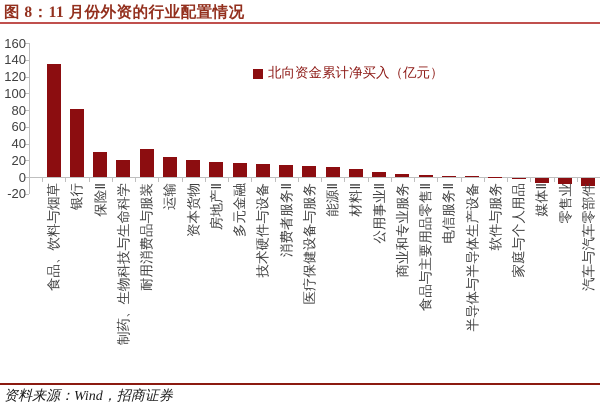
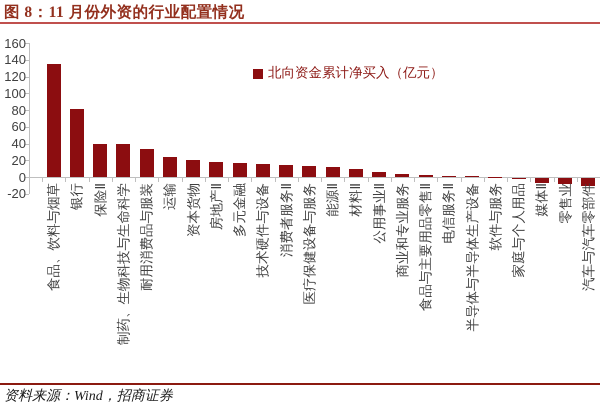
保险Ⅱ: 30 -> 40
制药、生物科技与生命科学: 20 -> 40
